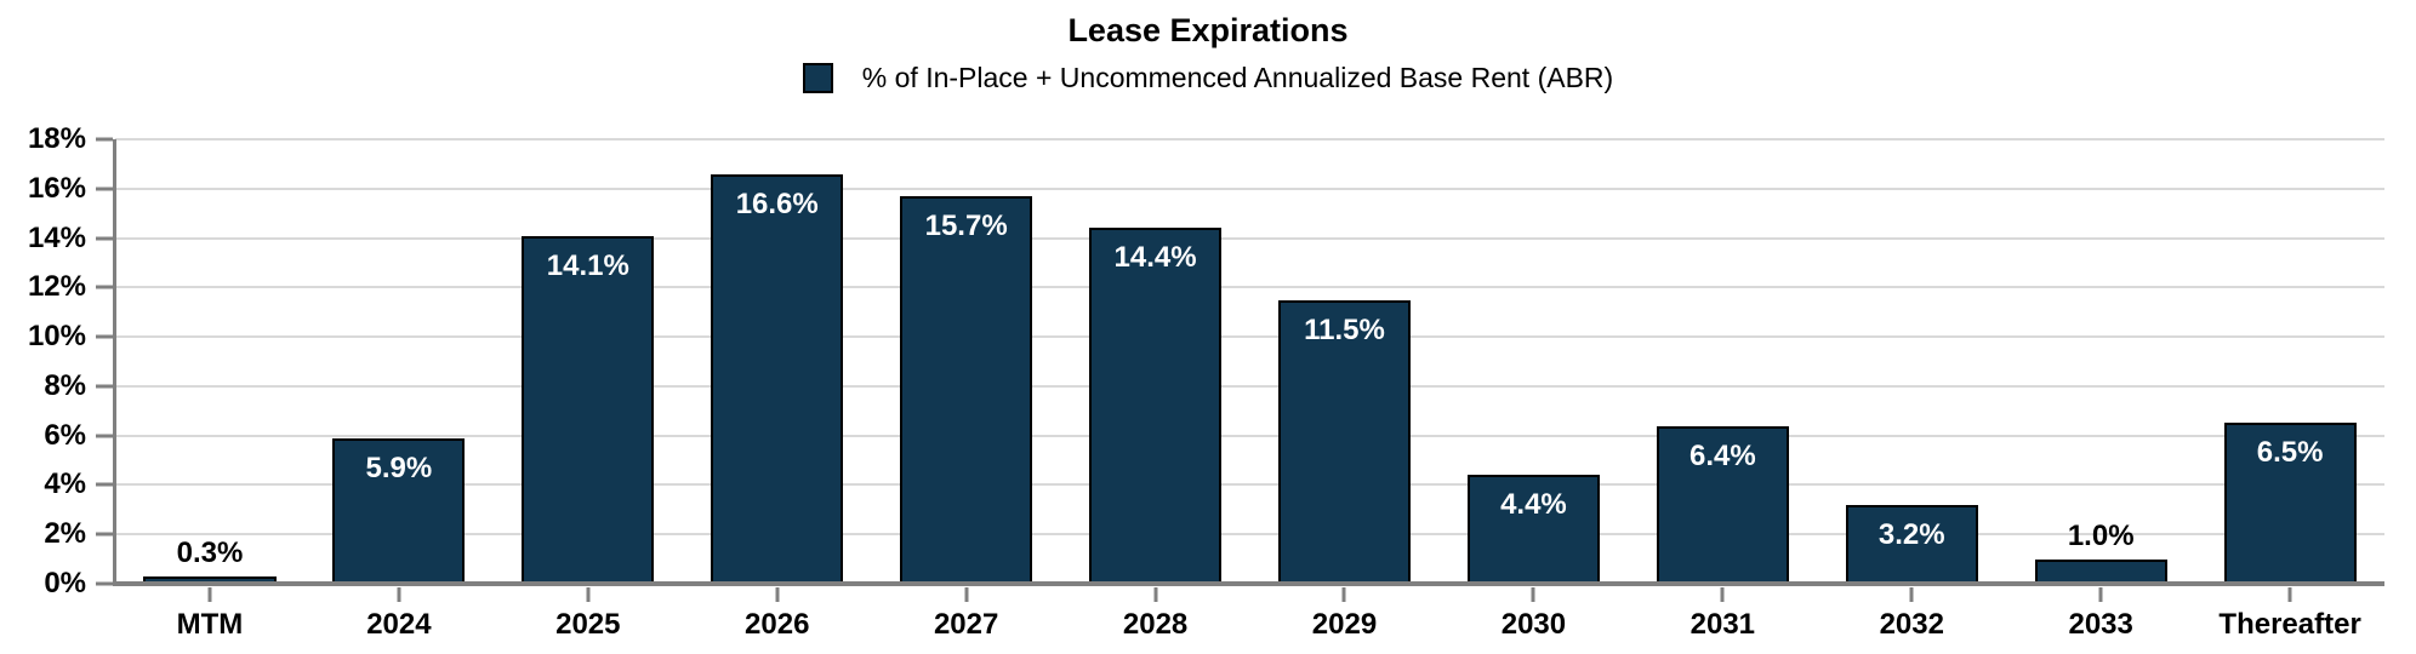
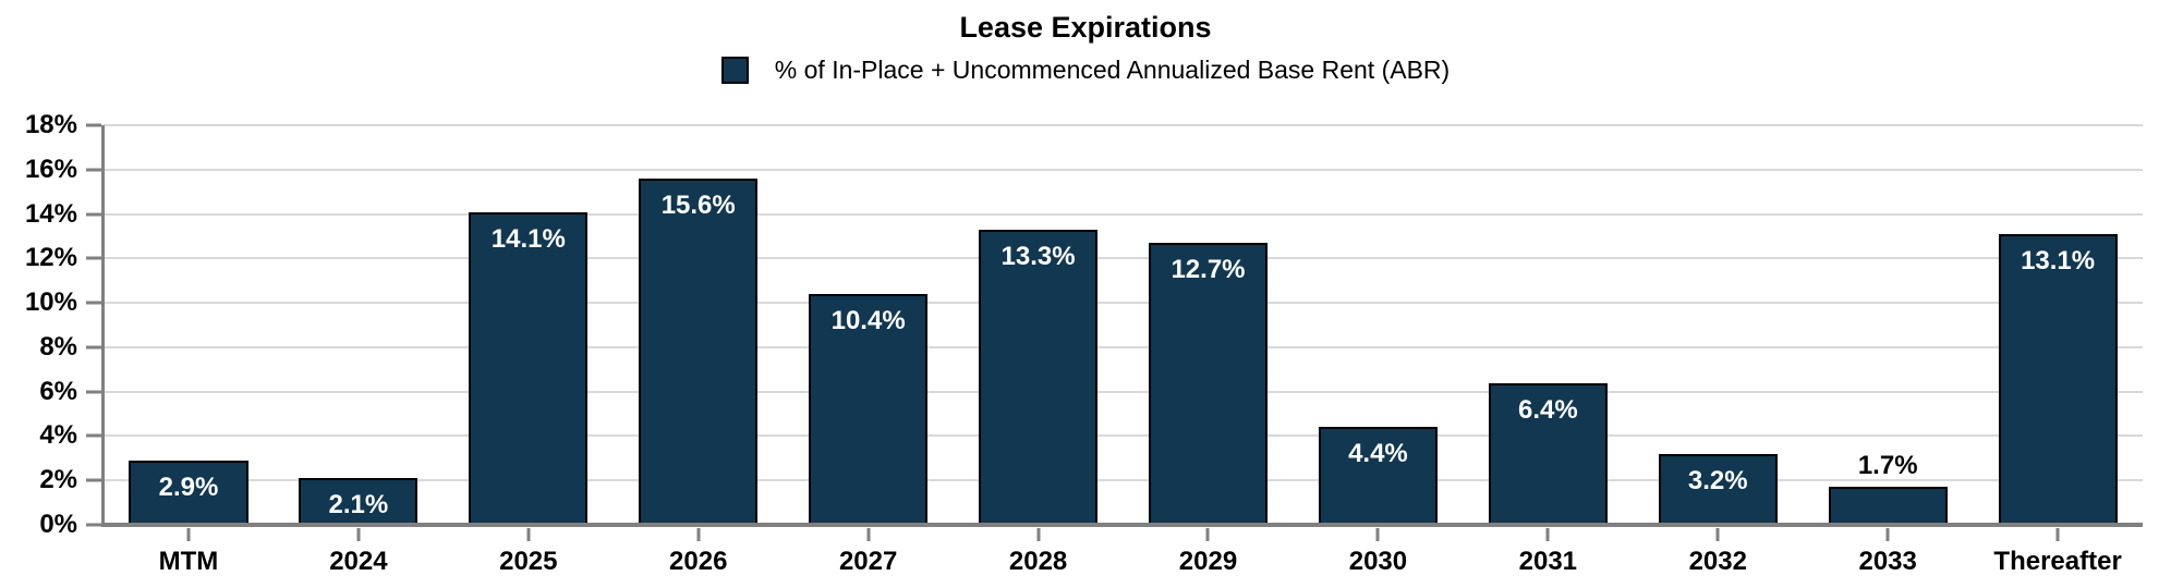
MTM: 0.3% -> 2.9%
2024: 5.9% -> 2.1%
2026: 16.6% -> 15.6%
2027: 15.7% -> 10.4%
2028: 14.4% -> 13.3%
2029: 11.5% -> 12.7%
2033: 1.0% -> 1.7%
Thereafter: 6.5% -> 13.1%
